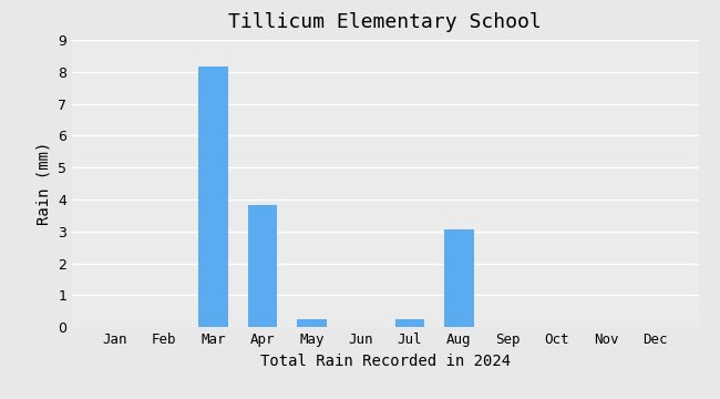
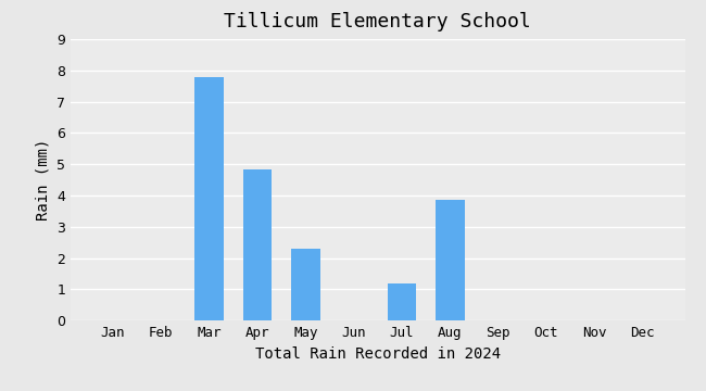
Mar: 8.15 -> 7.80
Apr: 3.82 -> 4.85
May: 0.25 -> 2.30
Jul: 0.25 -> 1.20
Aug: 3.07 -> 3.85
